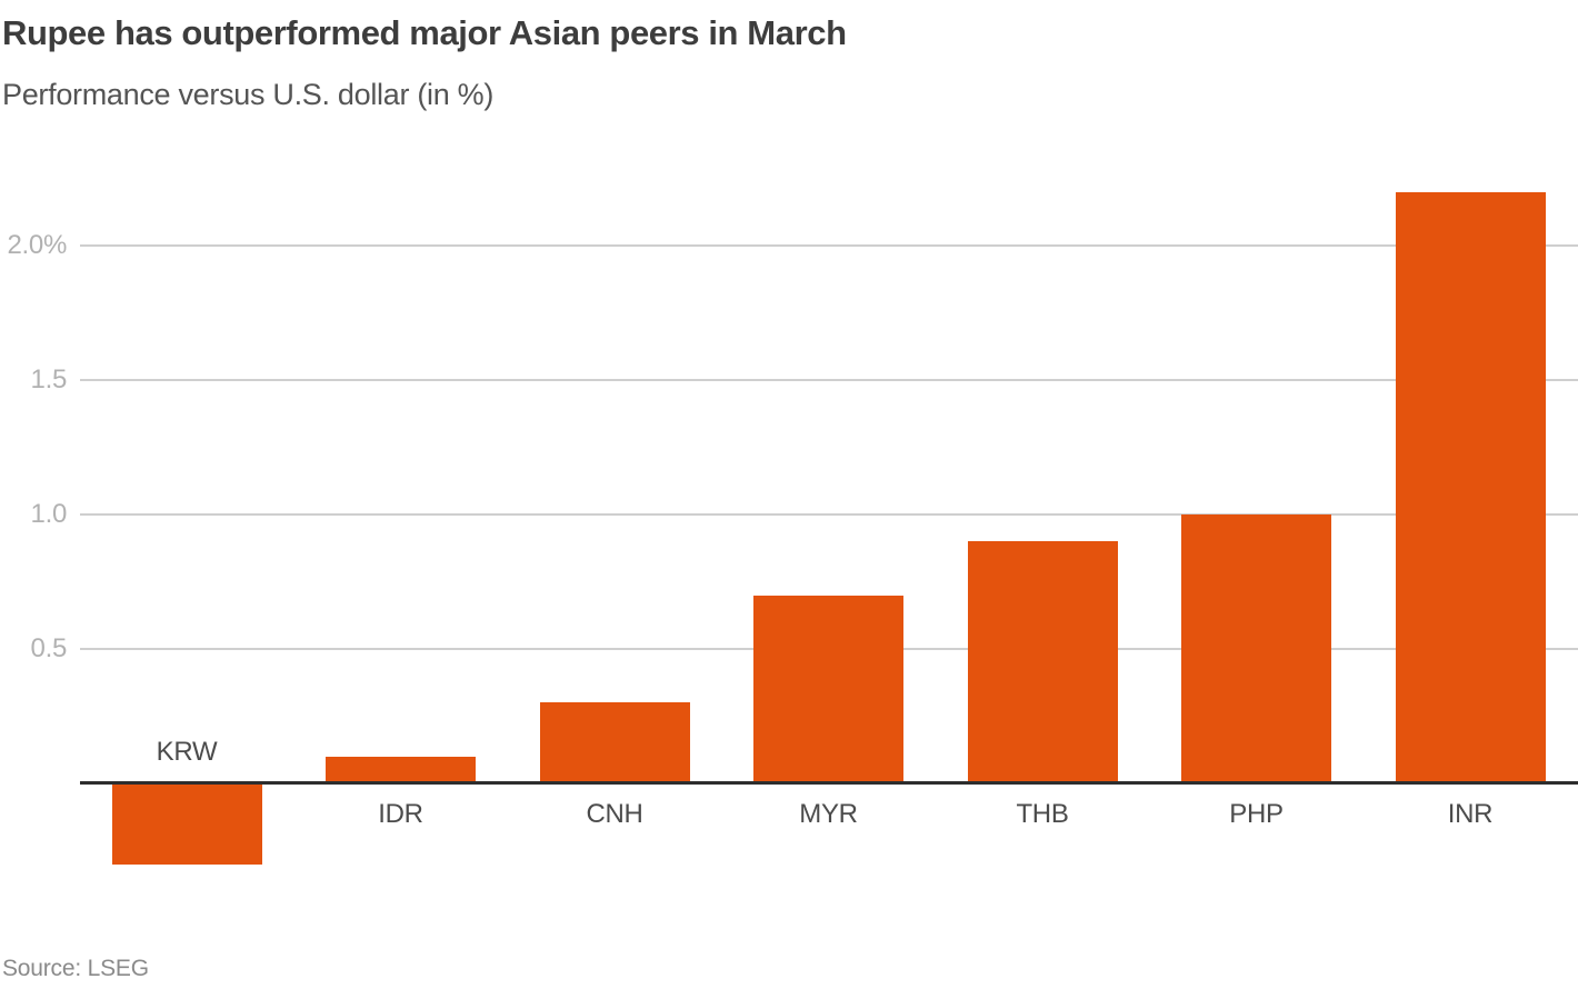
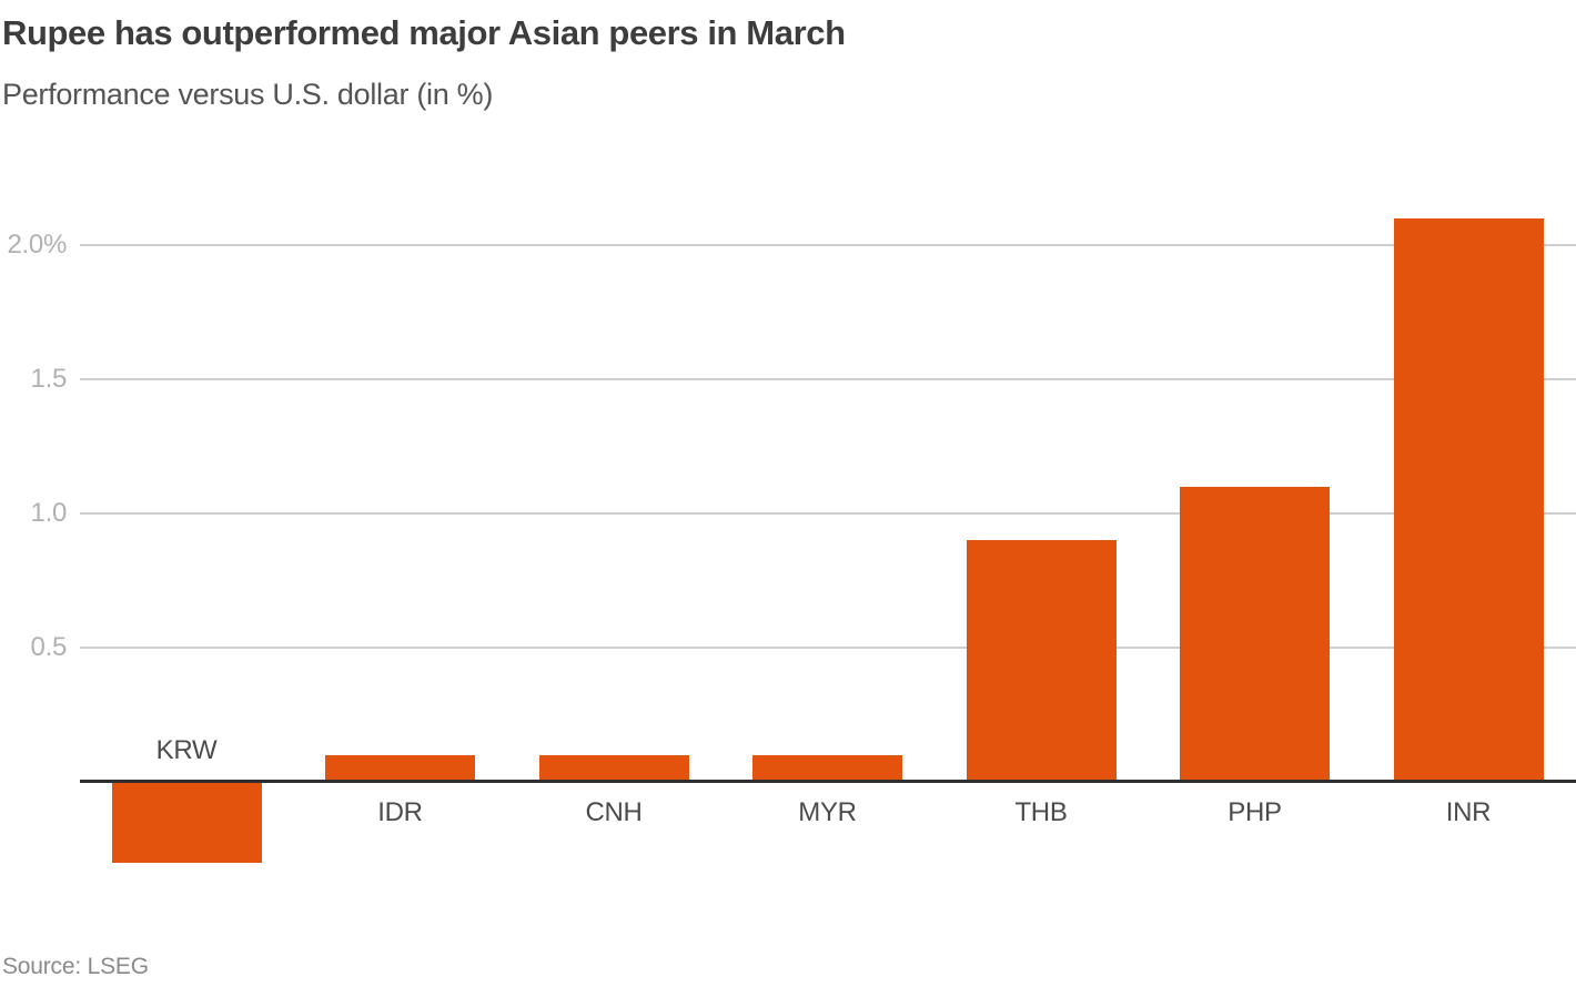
CNH: 0.3% -> 0.1%
MYR: 0.7% -> 0.1%
PHP: 1.0% -> 1.1%
INR: 2.2% -> 2.1%
